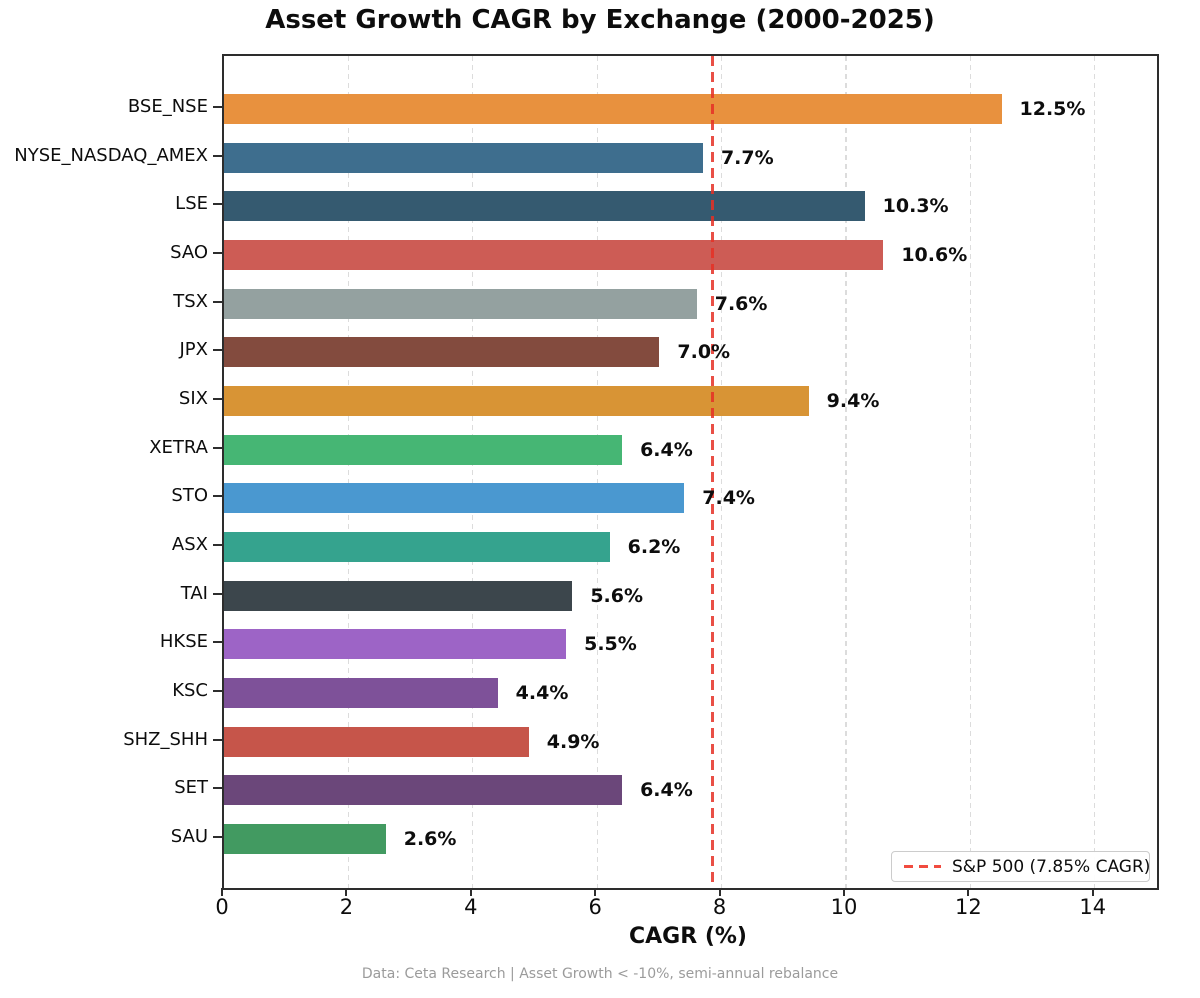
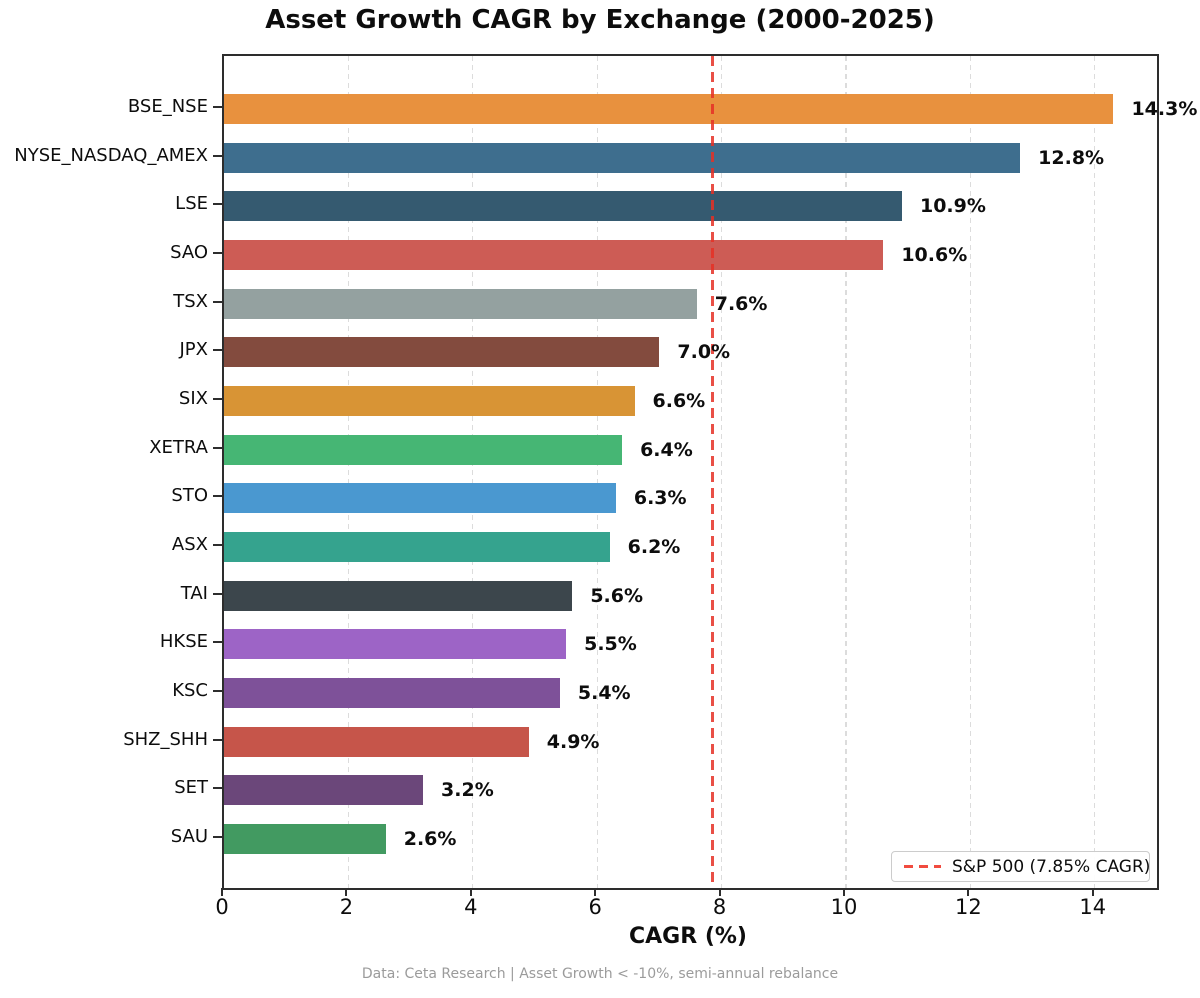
BSE_NSE: 12.5% -> 14.3%
NYSE_NASDAQ_AMEX: 7.7% -> 12.8%
LSE: 10.3% -> 10.9%
SIX: 9.4% -> 6.6%
STO: 7.4% -> 6.3%
KSC: 4.4% -> 5.4%
SET: 6.4% -> 3.2%
